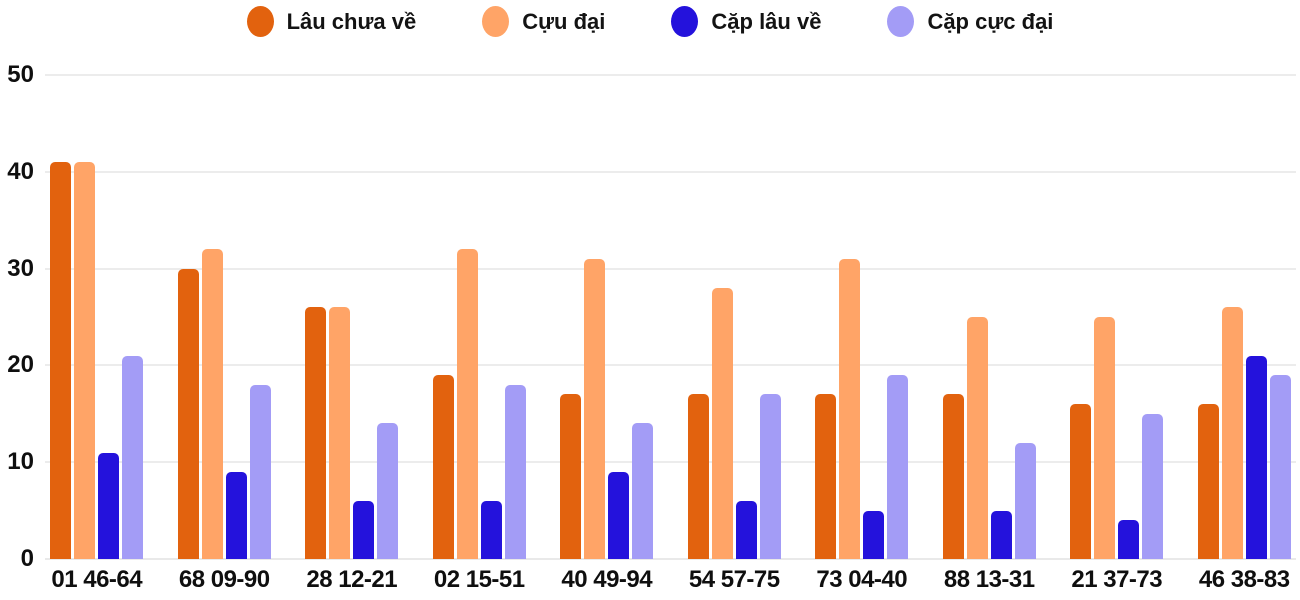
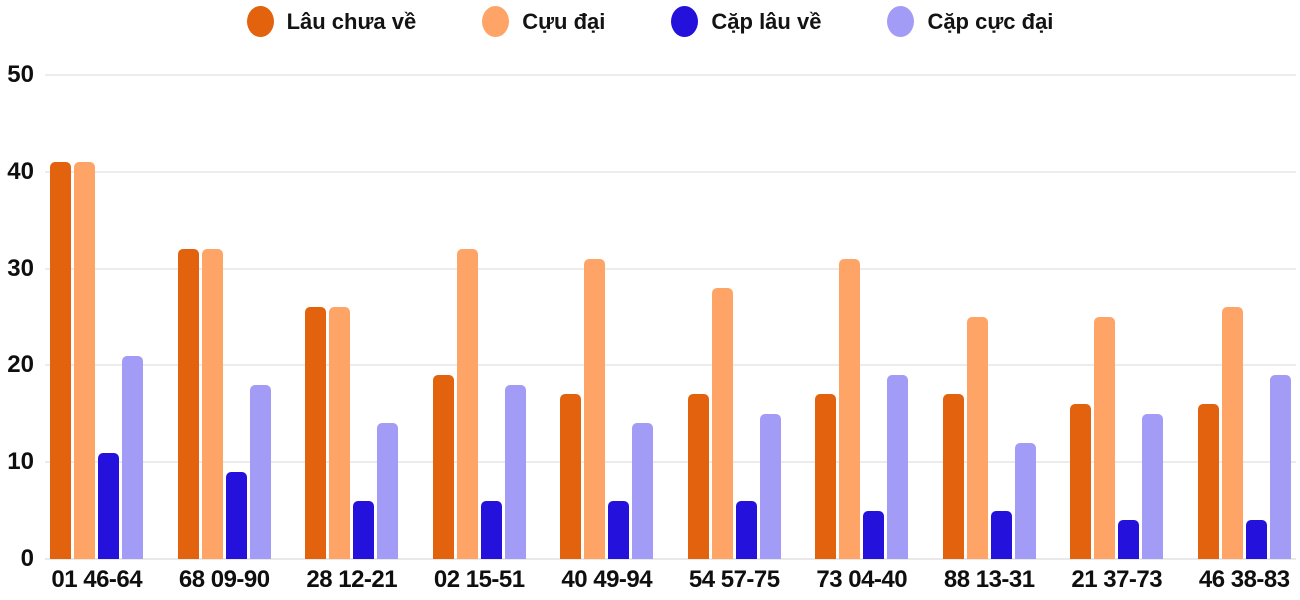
Lâu chưa về/68 09-90: 30 -> 32
Cặp lâu về/40 49-94: 9 -> 6
Cặp cực đại/54 57-75: 17 -> 15
Cặp lâu về/46 38-83: 21 -> 4
